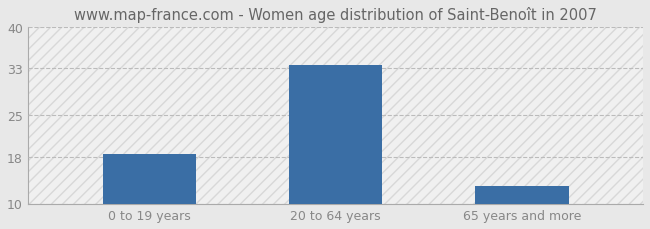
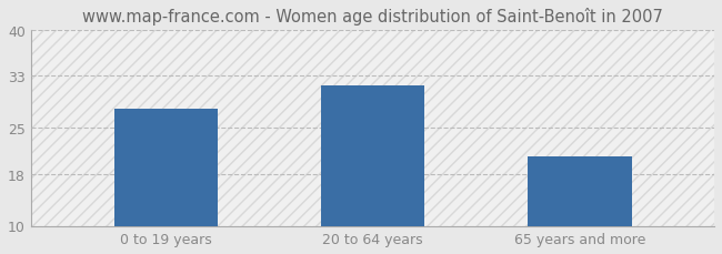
0 to 19 years: 18.5 -> 28.0
20 to 64 years: 33.5 -> 31.6
65 years and more: 13.0 -> 20.6
